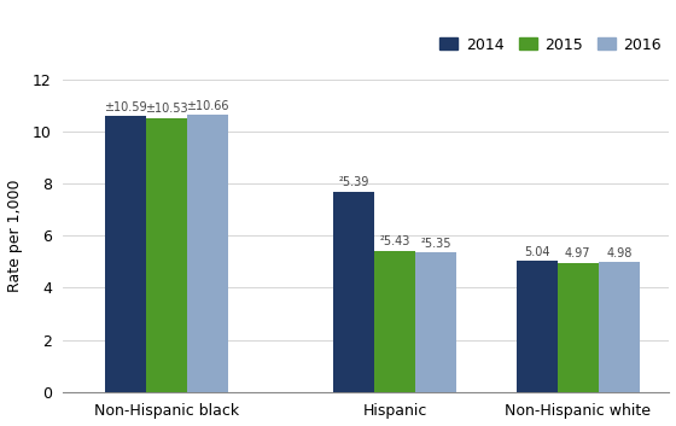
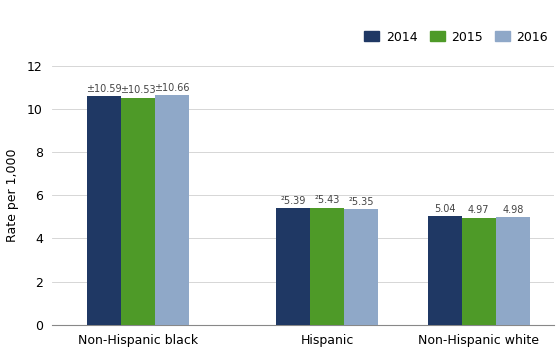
2014/Hispanic: 7.70 -> 5.39
